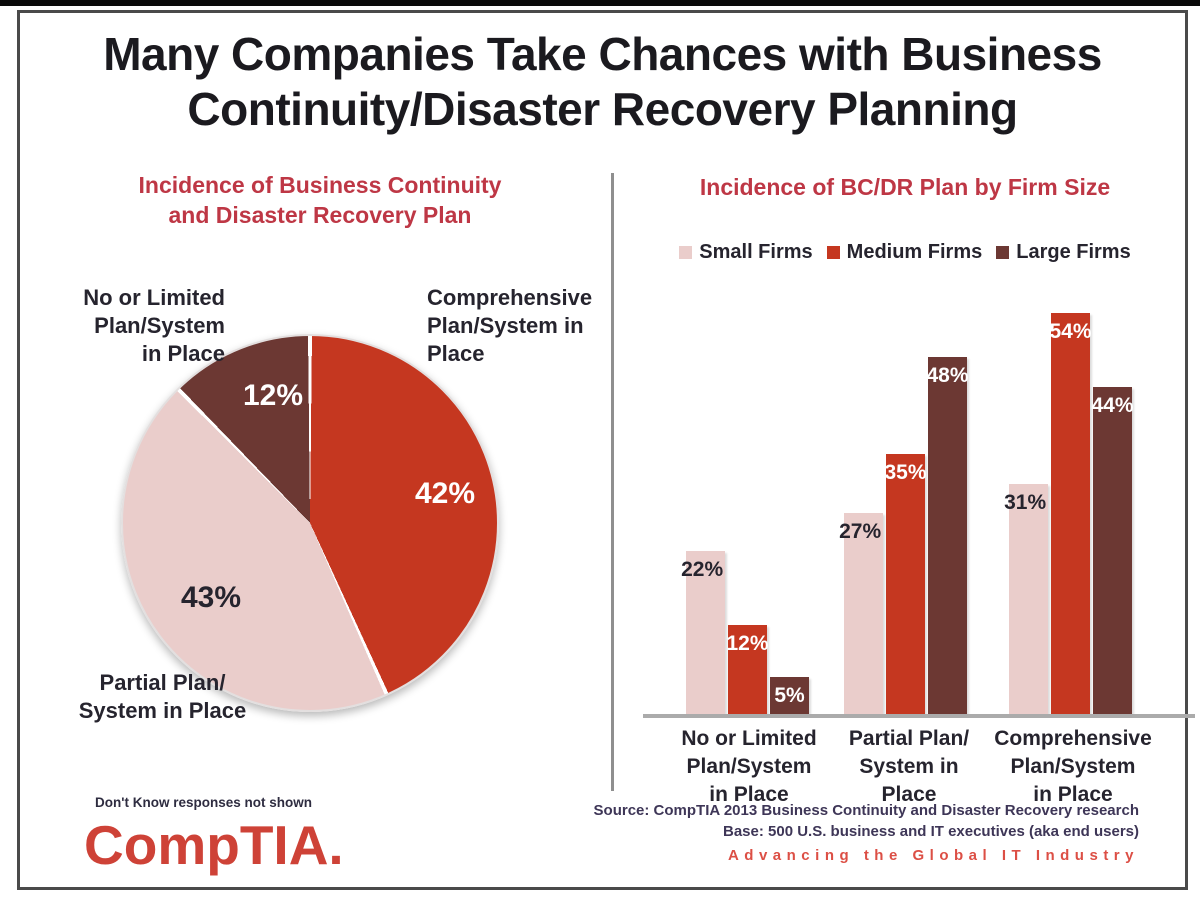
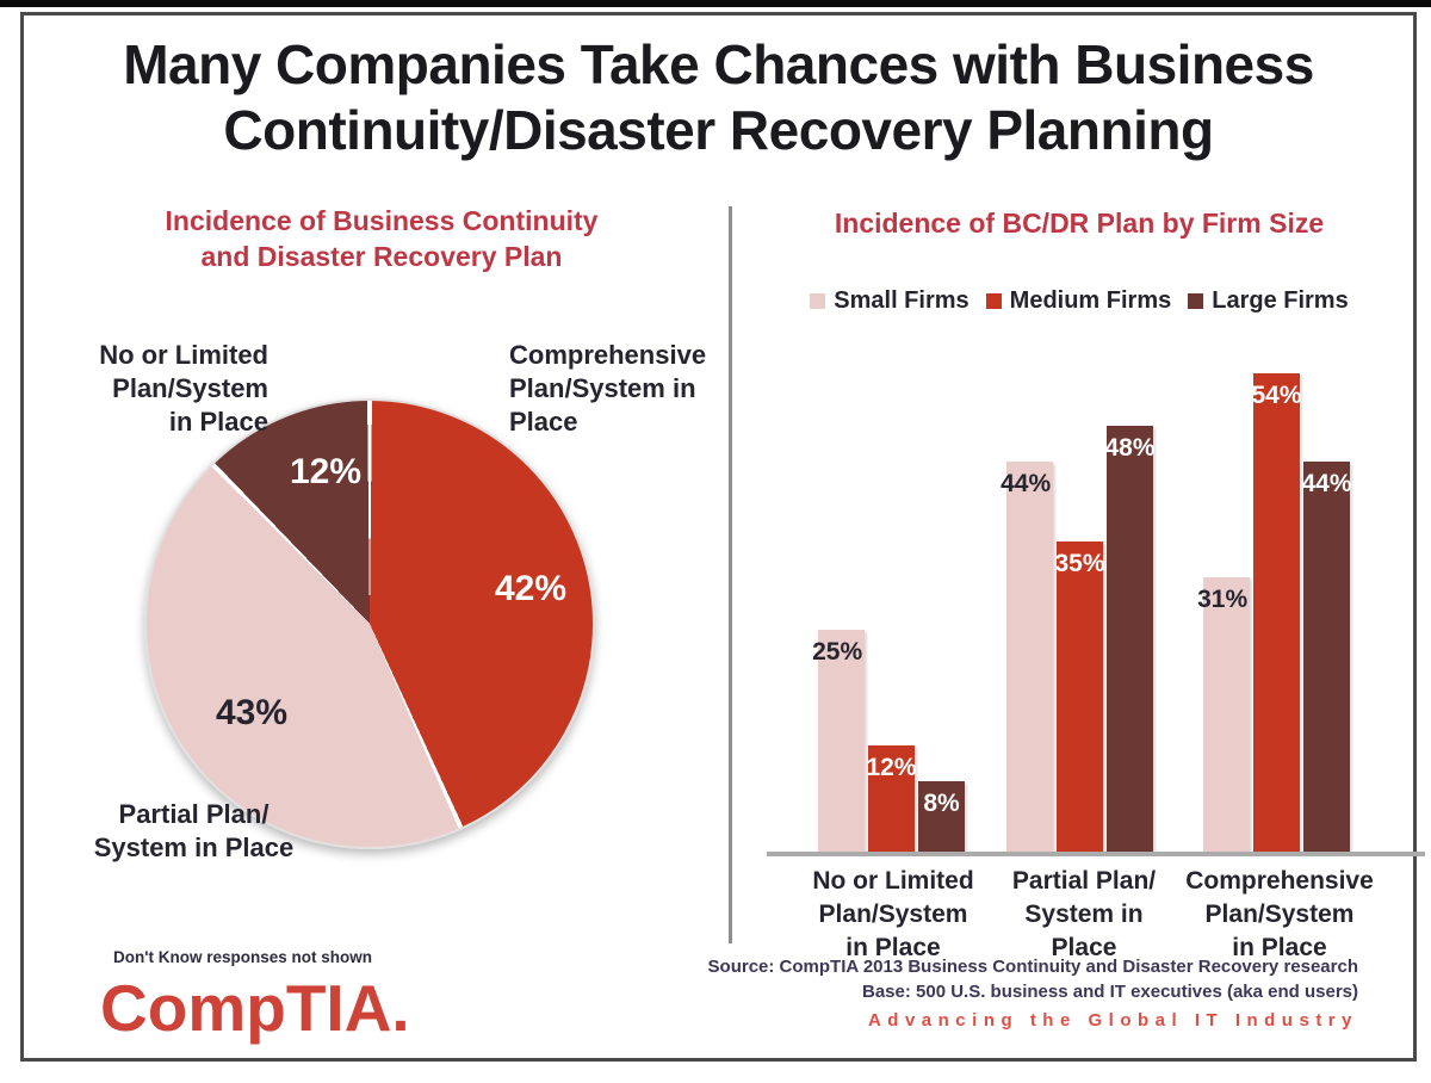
Incidence of BC/DR Plan by Firm Size/Small Firms/No or Limited Plan/System in Place: 22% -> 25%
Incidence of BC/DR Plan by Firm Size/Large Firms/No or Limited Plan/System in Place: 5% -> 8%
Incidence of BC/DR Plan by Firm Size/Small Firms/Partial Plan/ System in Place: 27% -> 44%
